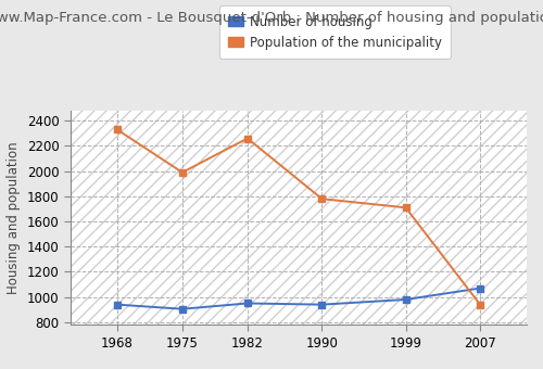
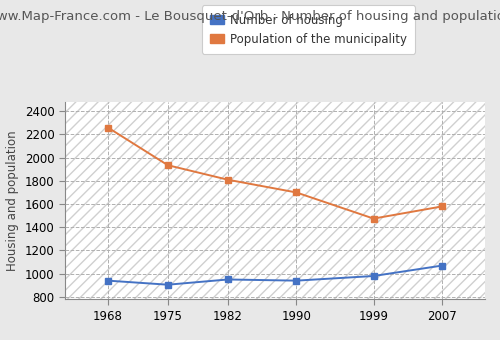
Population of the municipality/1968: 2330 -> 2260
Population of the municipality/1975: 1990 -> 1940
Population of the municipality/1982: 2260 -> 1810
Population of the municipality/1990: 1780 -> 1700
Population of the municipality/1999: 1710 -> 1480
Population of the municipality/2007: 940 -> 1580
